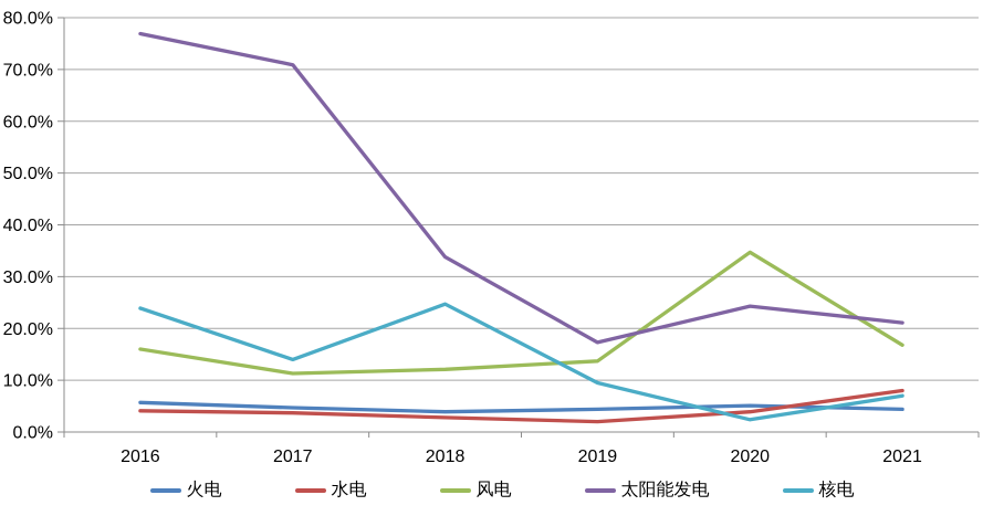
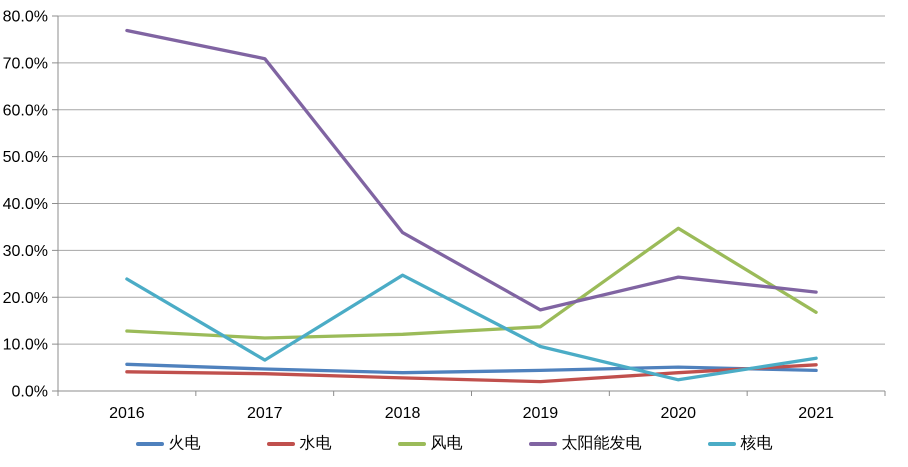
风电/2016: 16% -> 13%
核电/2017: 14% -> 7%
水电/2021: 8% -> 6%
